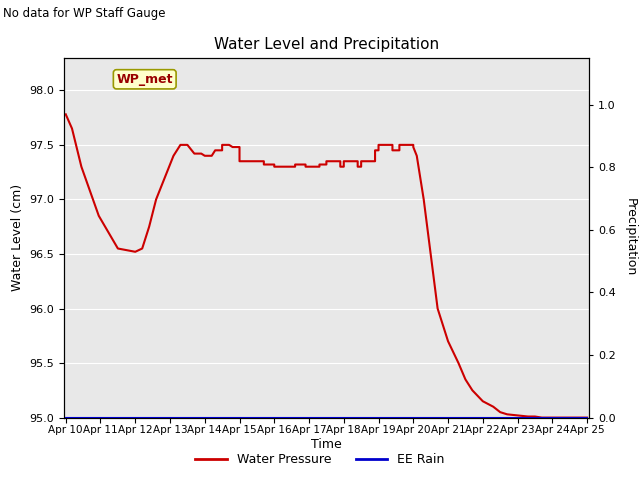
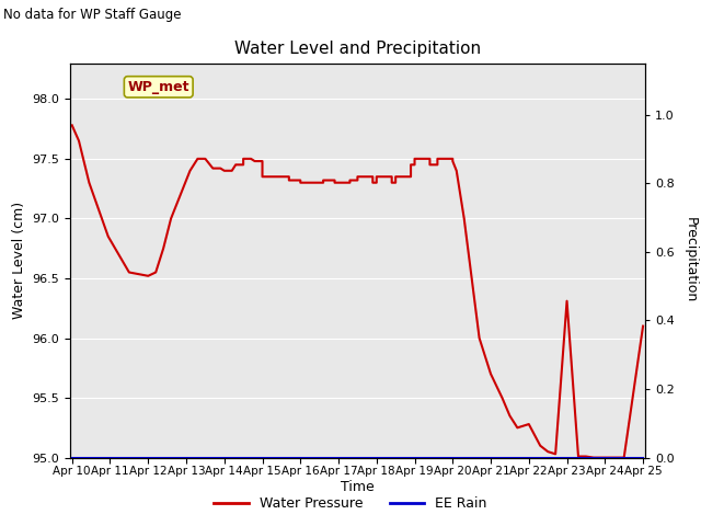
Apr 22: 95.15 -> 95.28
Apr 23: 95.02 -> 96.31
Apr 25: 95.00 -> 96.10
